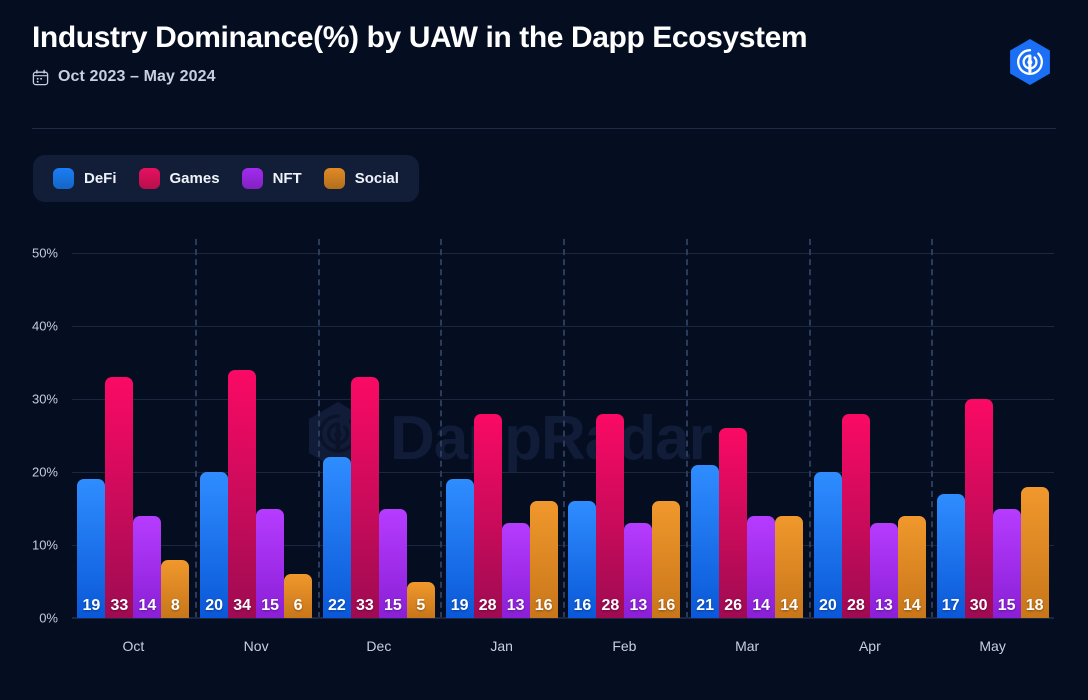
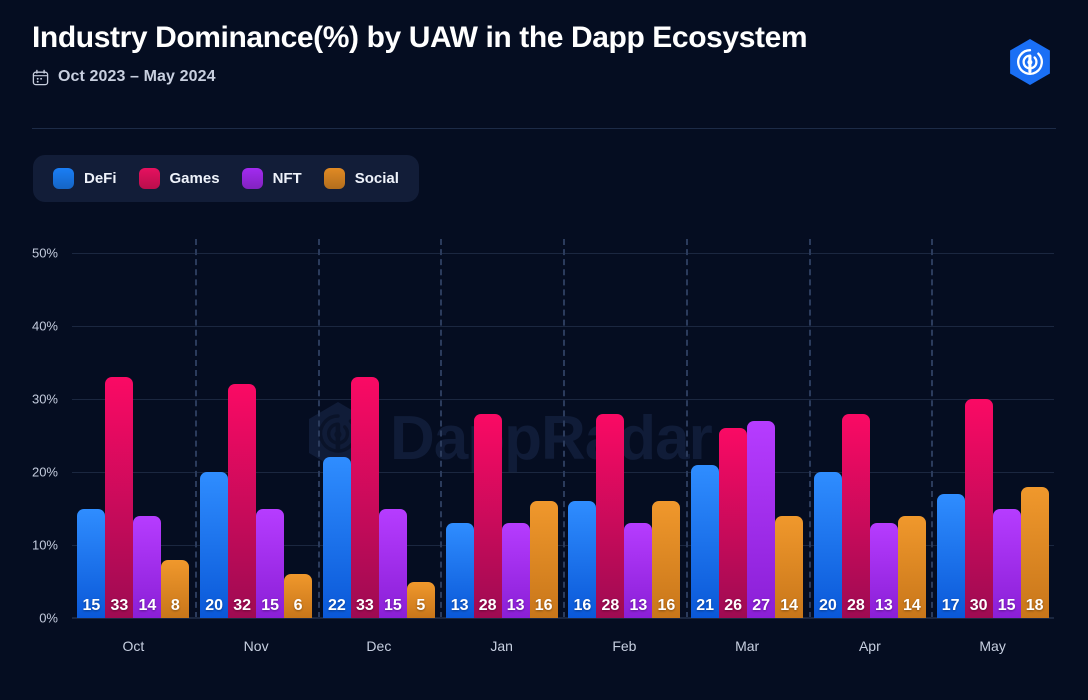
DeFi/Oct: 19 -> 15
Games/Nov: 34 -> 32
DeFi/Jan: 19 -> 13
NFT/Mar: 14 -> 27
